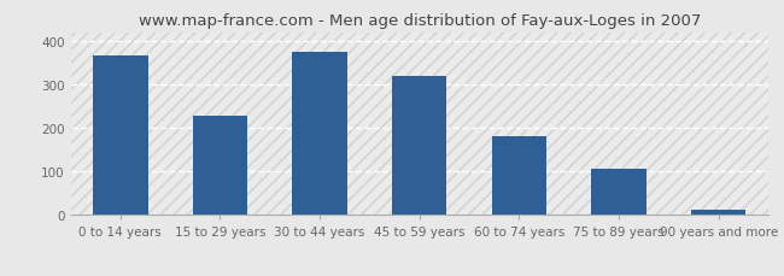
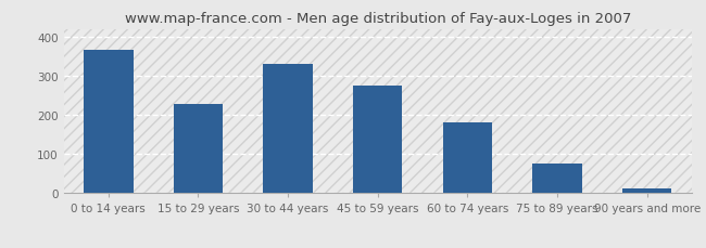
30 to 44 years: 375 -> 330
45 to 59 years: 318 -> 275
75 to 89 years: 107 -> 75
